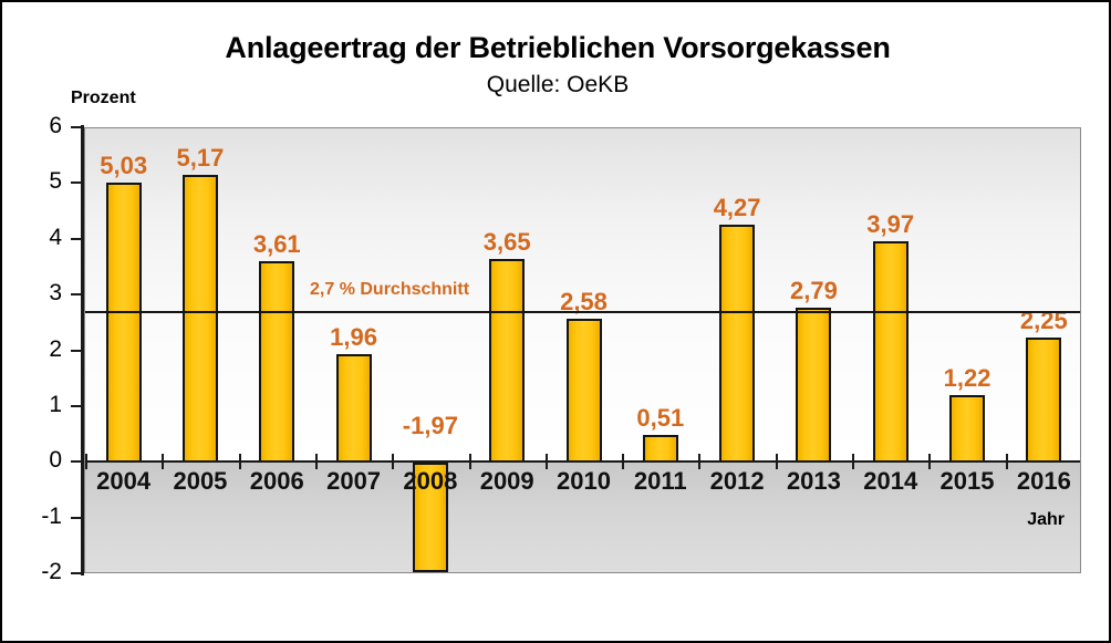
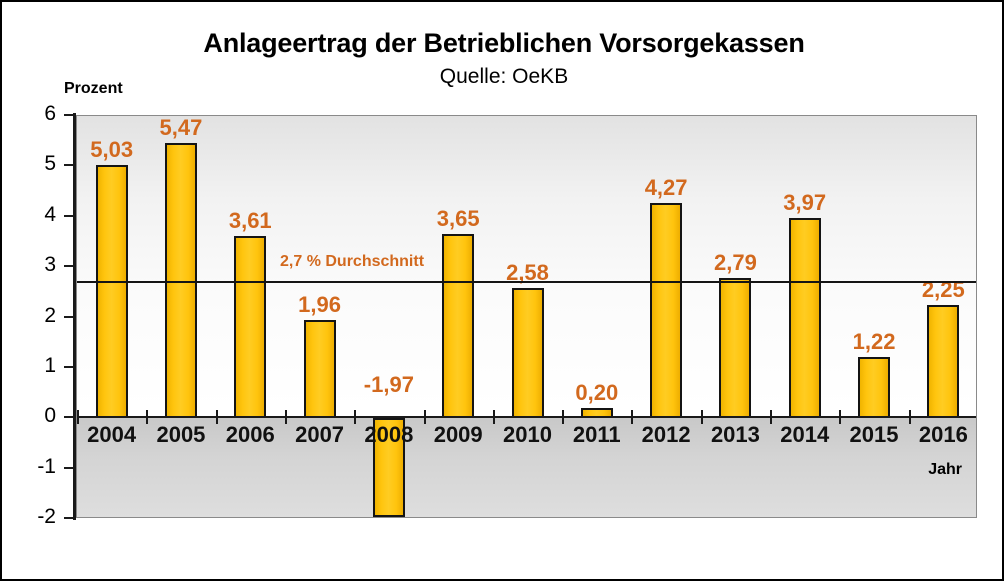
2005: 5,17 -> 5,47
2011: 0,51 -> 0,20
